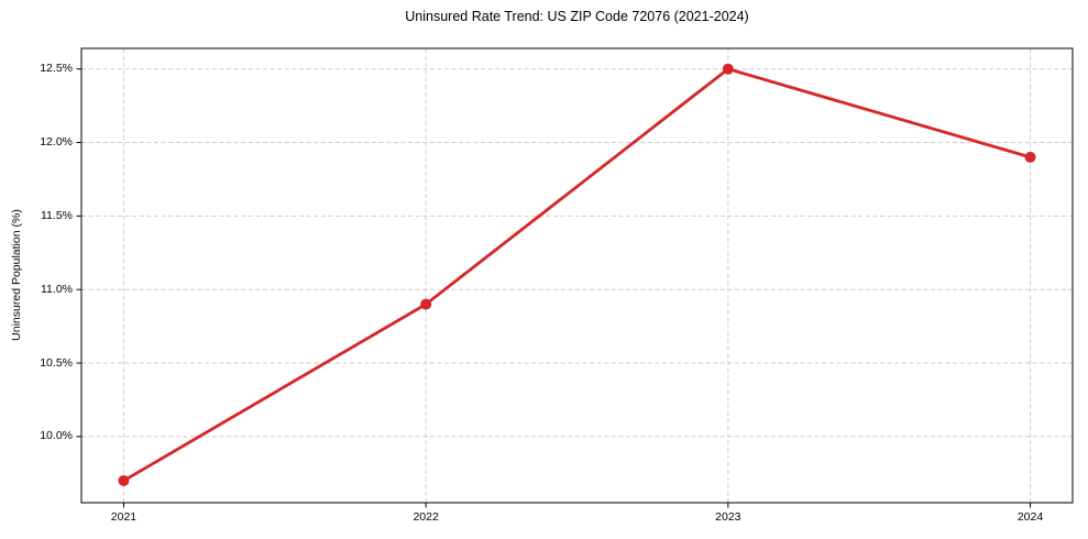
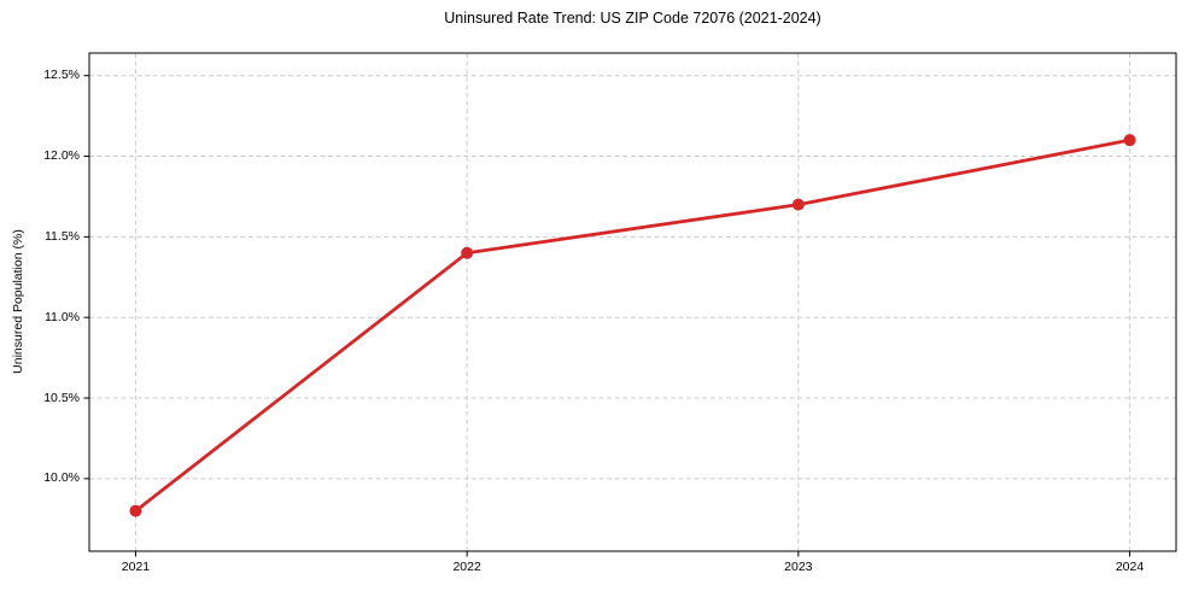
2021: 9.7% -> 9.8%
2022: 10.9% -> 11.4%
2023: 12.5% -> 11.7%
2024: 11.9% -> 12.1%
